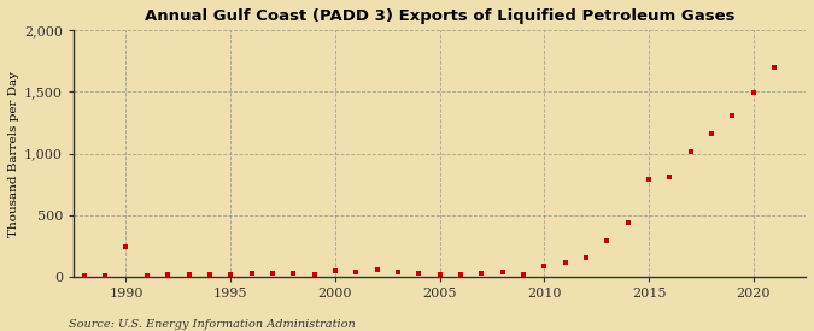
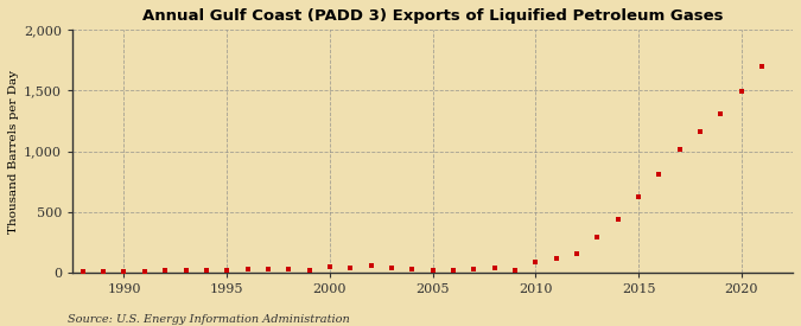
1990: 240 -> 10
2015: 790 -> 620
